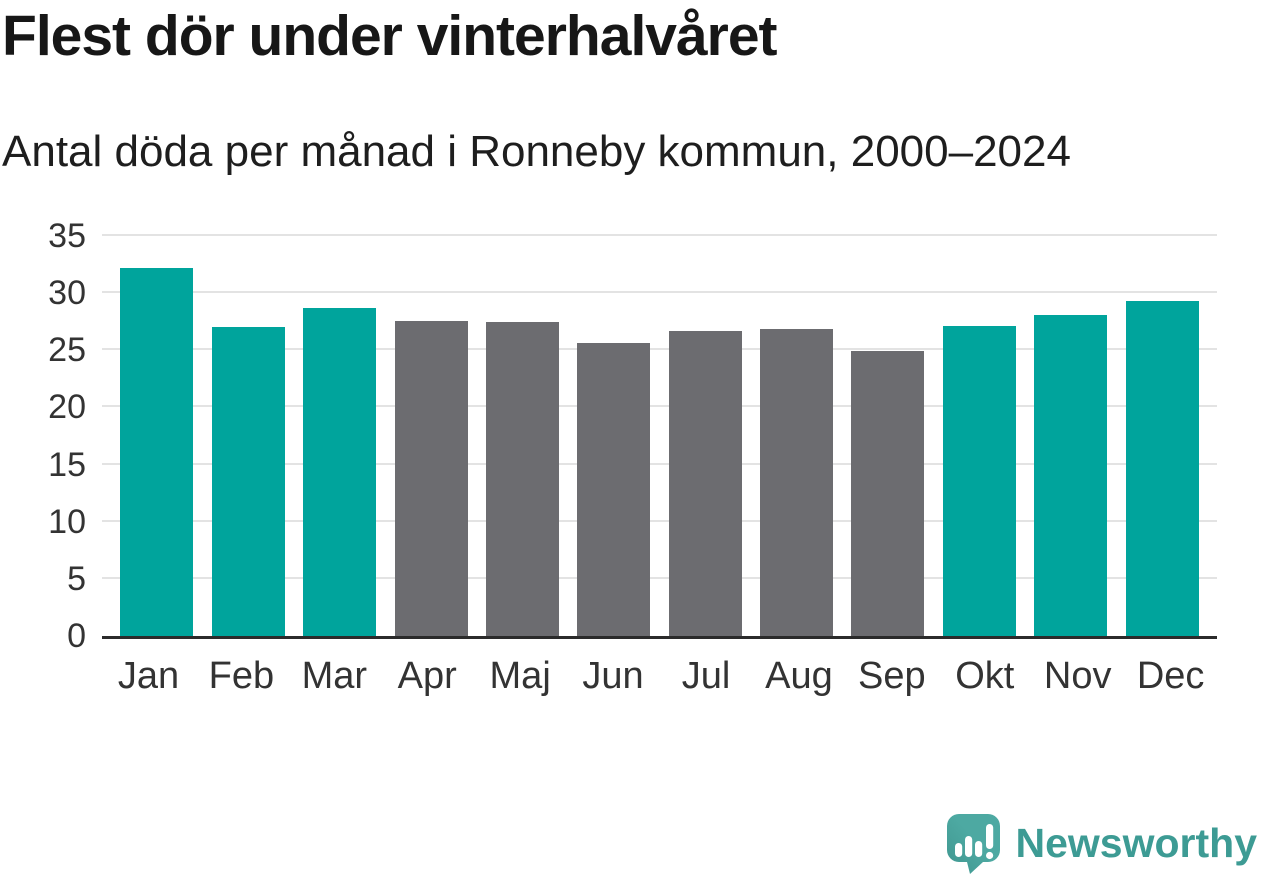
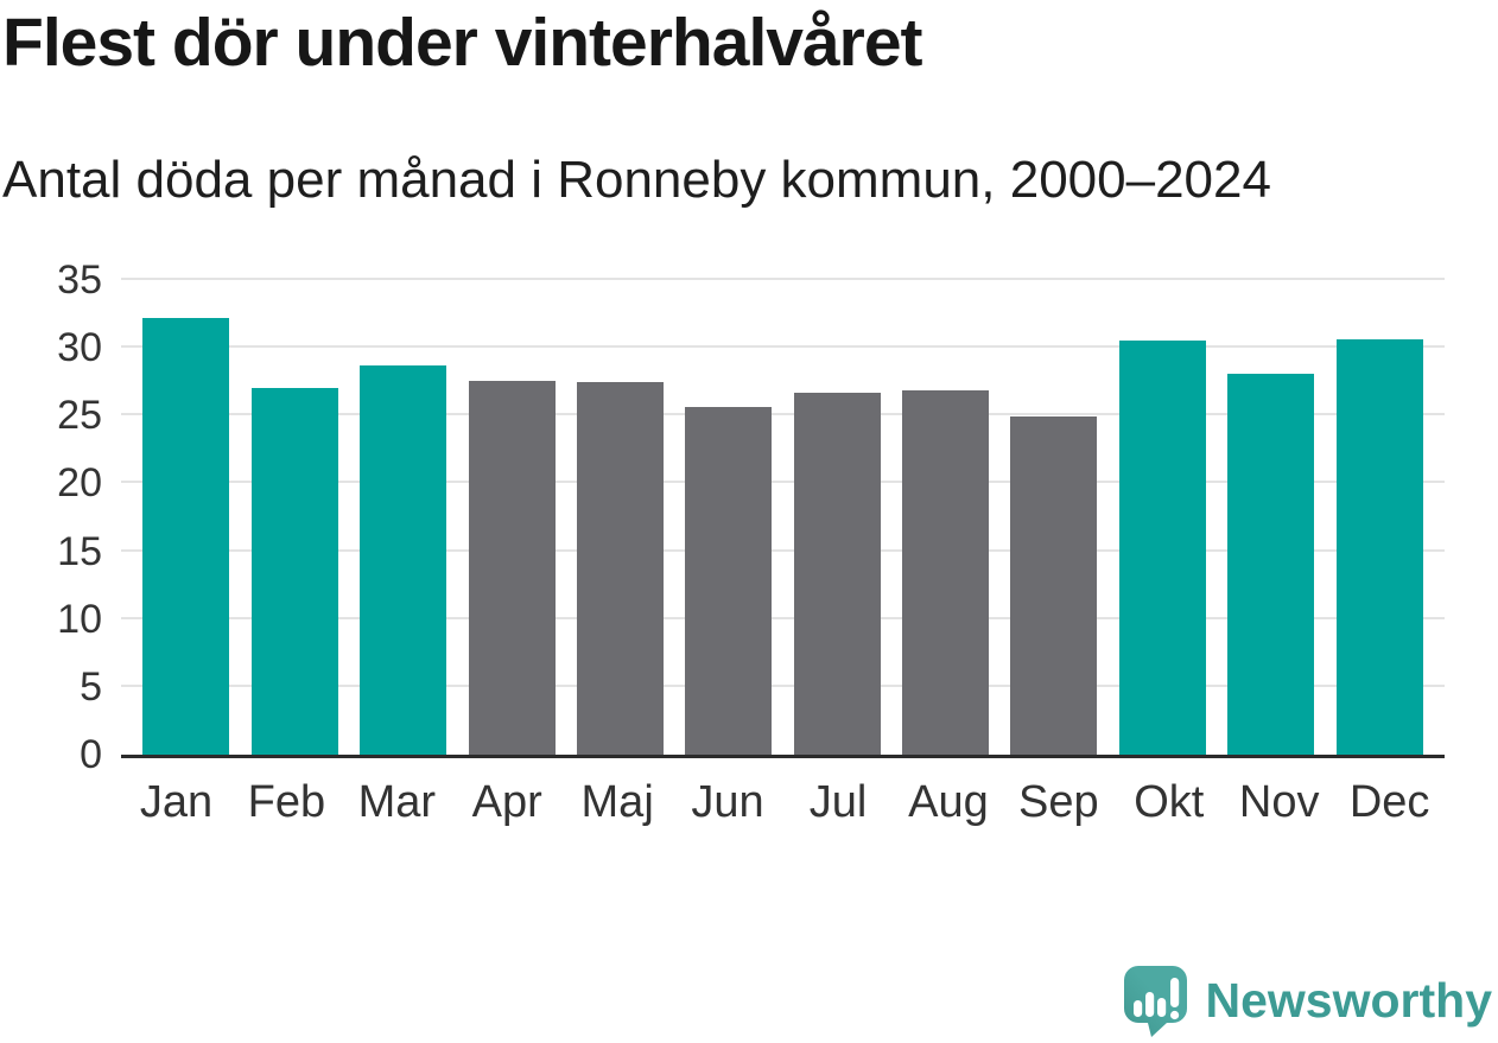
Okt: 27.1 -> 30.5
Dec: 29.3 -> 30.6
